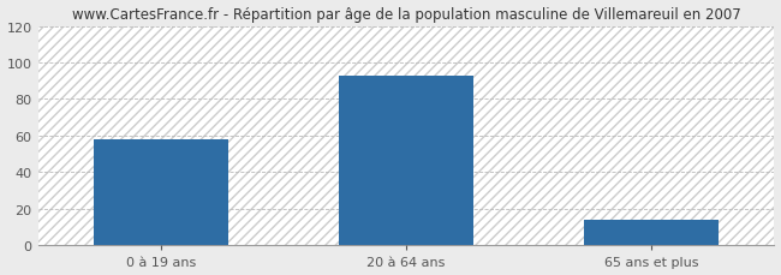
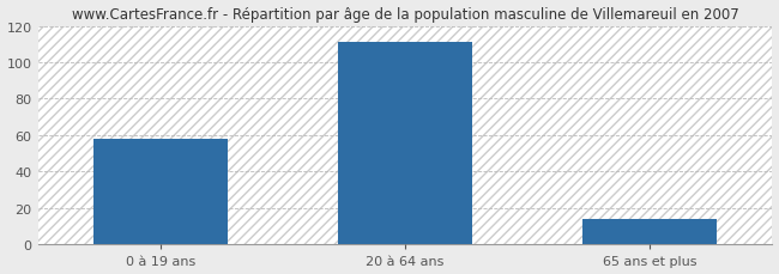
20 à 64 ans: 93 -> 111
